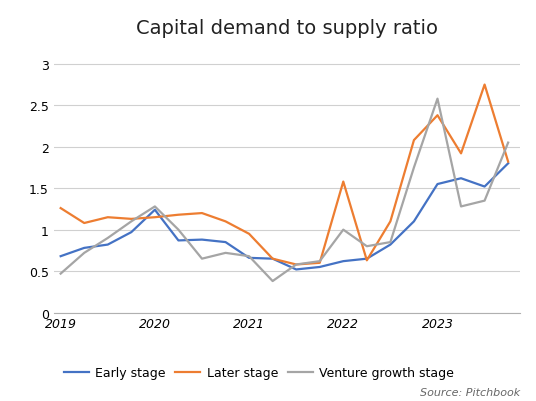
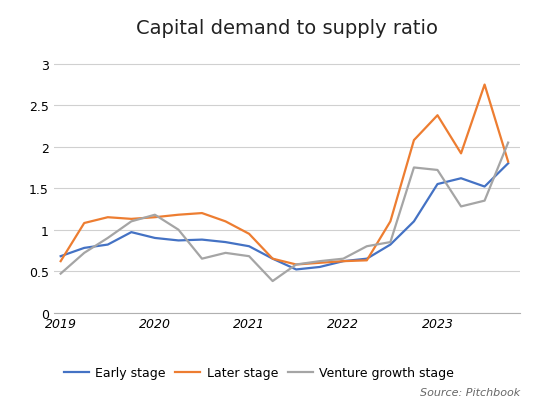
Later stage/2019: 1.26 -> 0.62
Early stage/2020: 1.24 -> 0.90
Venture growth stage/2020: 1.28 -> 1.18
Early stage/2021: 0.66 -> 0.80
Later stage/2022: 1.58 -> 0.62
Venture growth stage/2022: 1.00 -> 0.65
Venture growth stage/2023: 2.58 -> 1.72
